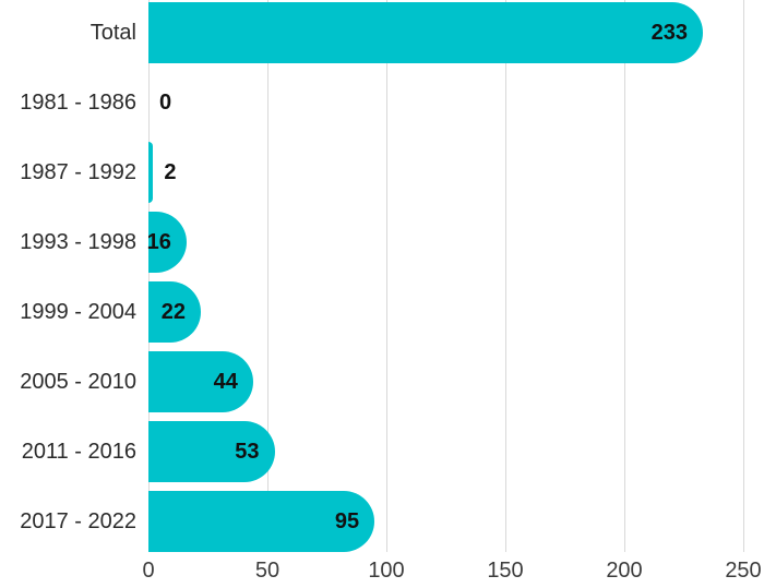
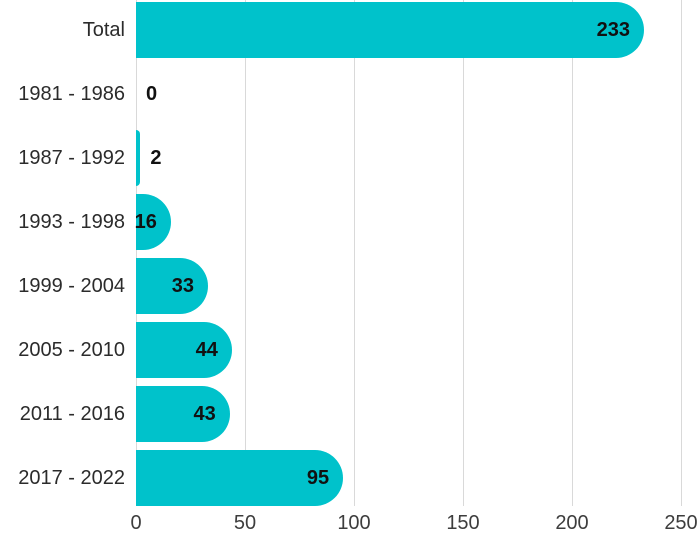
1999 - 2004: 22 -> 33
2011 - 2016: 53 -> 43
